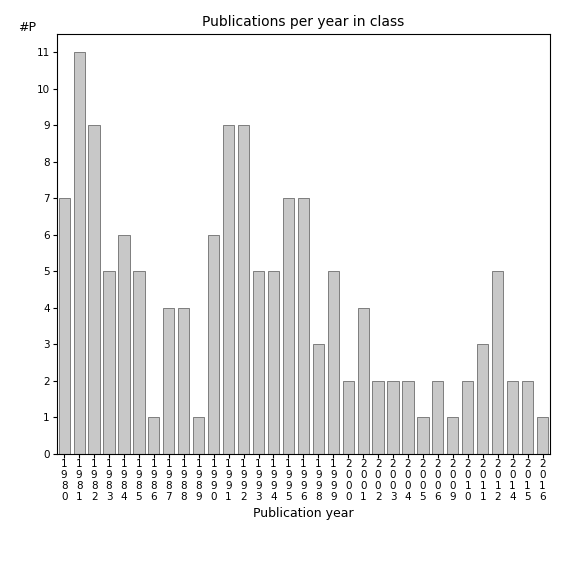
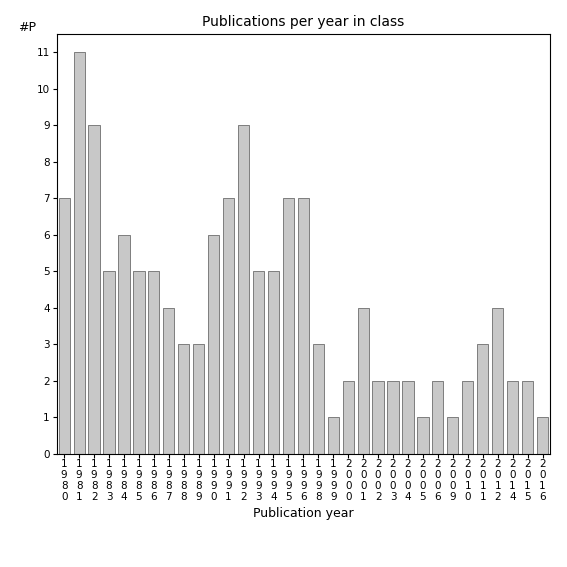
1 9 8 6: 1 -> 5
1 9 8 8: 4 -> 3
1 9 8 9: 1 -> 3
1 9 9 1: 9 -> 7
1 9 9 9: 5 -> 1
2 0 1 2: 5 -> 4
